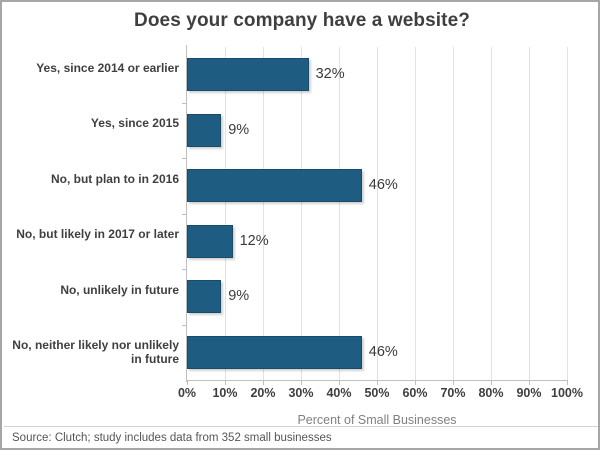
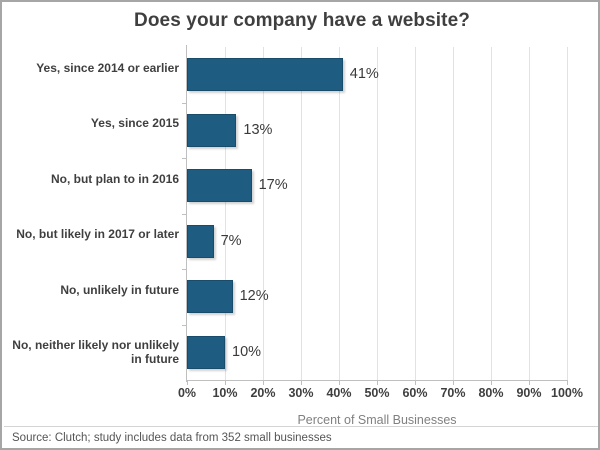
Yes, since 2014 or earlier: 32% -> 41%
Yes, since 2015: 9% -> 13%
No, but plan to in 2016: 46% -> 17%
No, but likely in 2017 or later: 12% -> 7%
No, unlikely in future: 9% -> 12%
No, neither likely nor unlikely in future: 46% -> 10%
